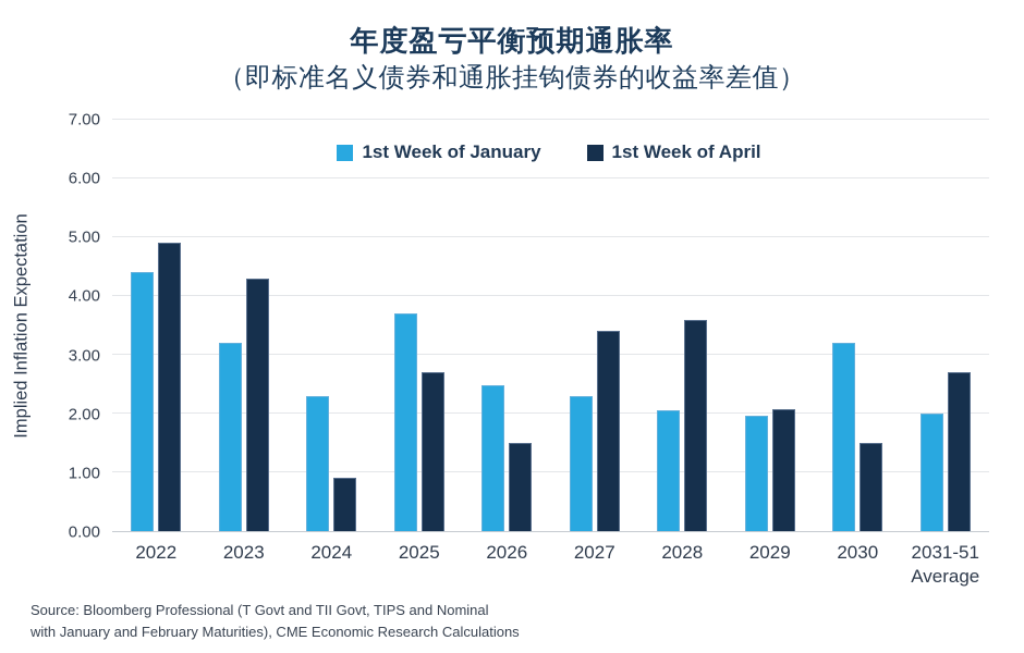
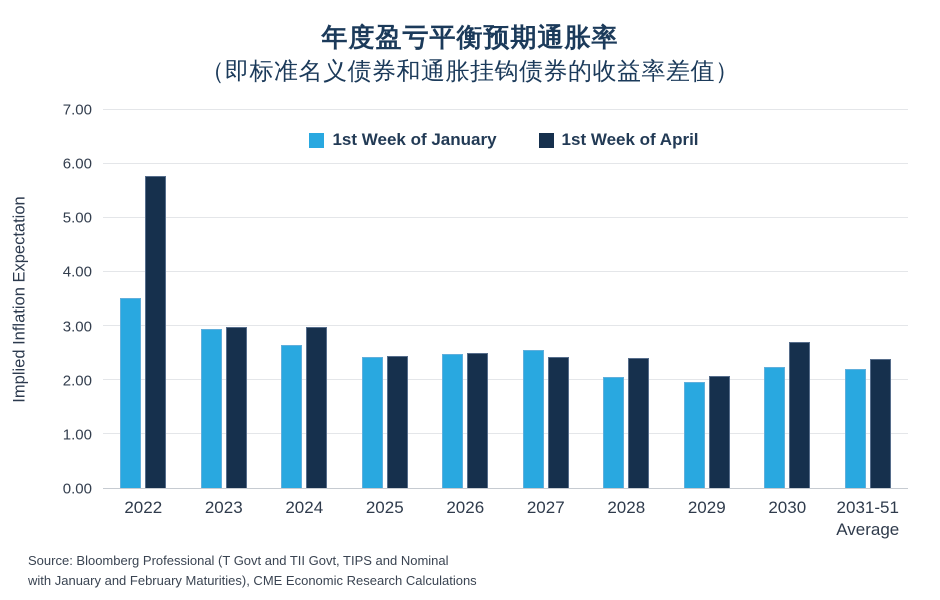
1st Week of January/2022: 4.4 -> 3.5
1st Week of April/2022: 4.9 -> 5.8
1st Week of January/2023: 3.2 -> 3.0
1st Week of April/2023: 4.3 -> 3.0
1st Week of January/2024: 2.3 -> 2.6
1st Week of April/2024: 0.9 -> 3.0
1st Week of January/2025: 3.7 -> 2.4
1st Week of April/2025: 2.7 -> 2.5
1st Week of April/2026: 1.5 -> 2.5
1st Week of January/2027: 2.3 -> 2.6
1st Week of April/2027: 3.4 -> 2.4
1st Week of April/2028: 3.6 -> 2.4
1st Week of January/2030: 3.2 -> 2.2
1st Week of April/2030: 1.5 -> 2.7
1st Week of January/2031-51 Average: 2.0 -> 2.2
1st Week of April/2031-51 Average: 2.7 -> 2.4
